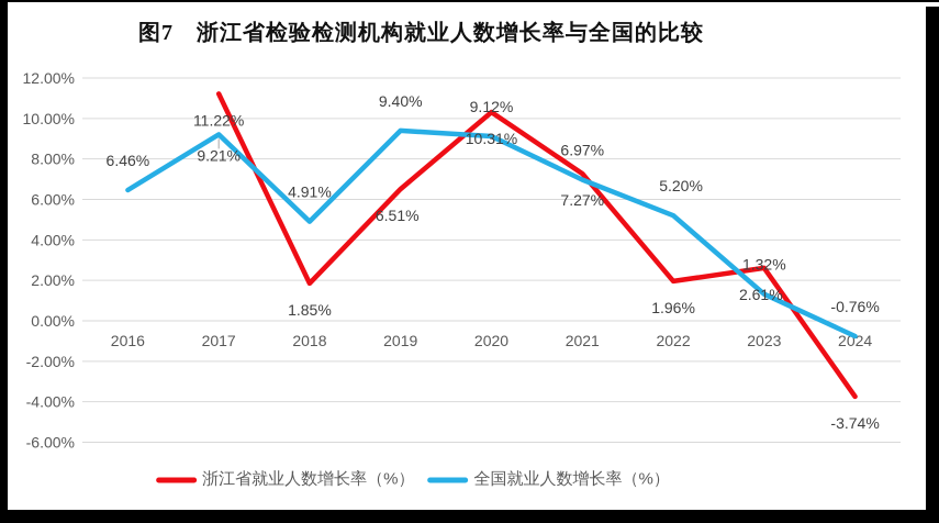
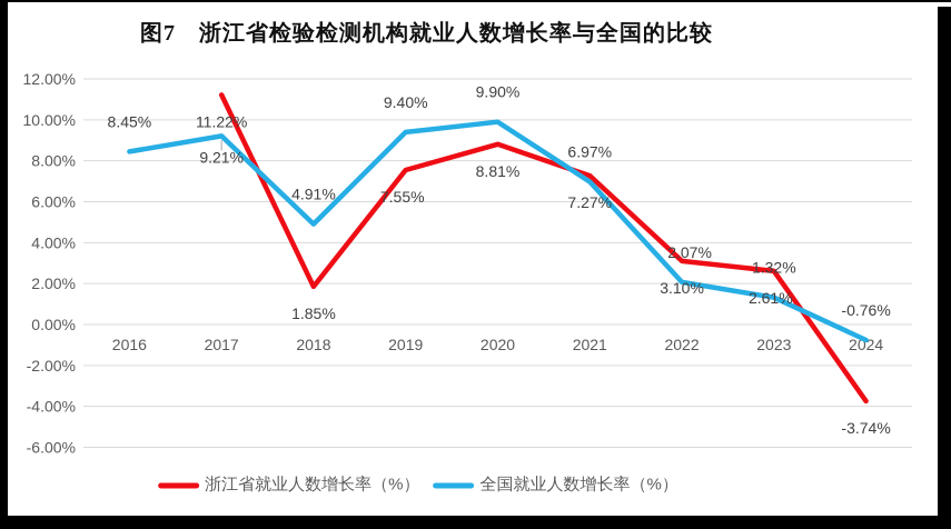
全国就业人数增长率（%）/2016: 6.46% -> 8.45%
浙江省就业人数增长率（%）/2019: 6.51% -> 7.55%
浙江省就业人数增长率（%）/2020: 10.31% -> 8.81%
全国就业人数增长率（%）/2020: 9.12% -> 9.90%
浙江省就业人数增长率（%）/2022: 1.96% -> 3.10%
全国就业人数增长率（%）/2022: 5.20% -> 2.07%
